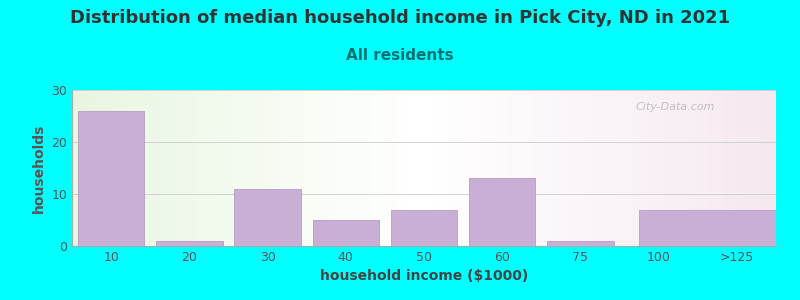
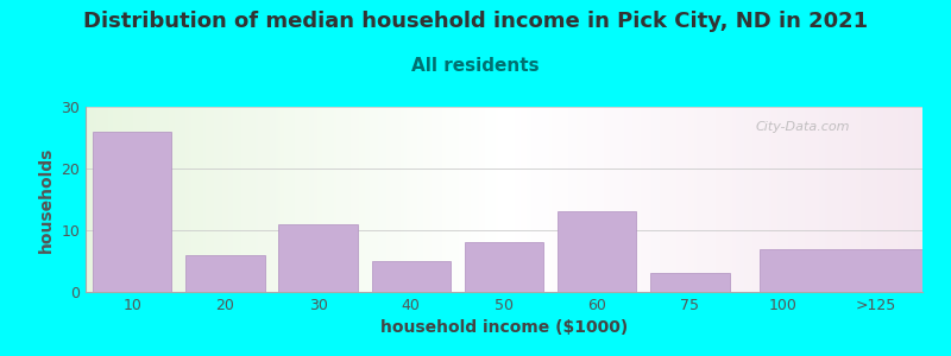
20: 1 -> 6
50: 7 -> 8
75: 1 -> 3
